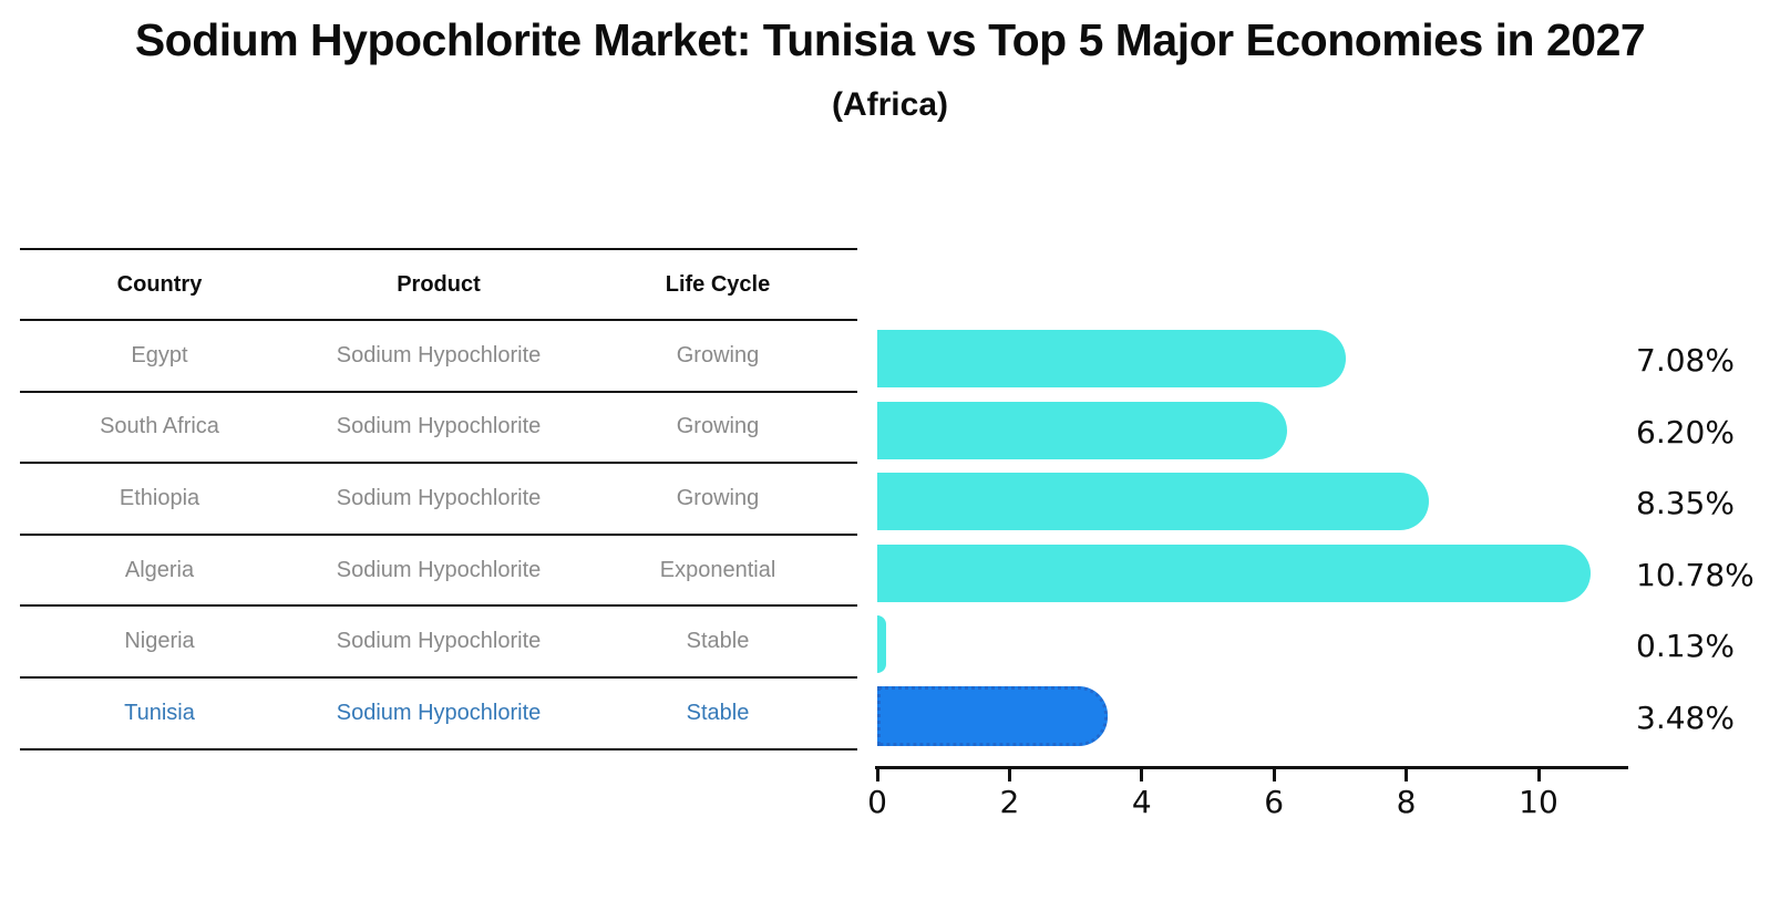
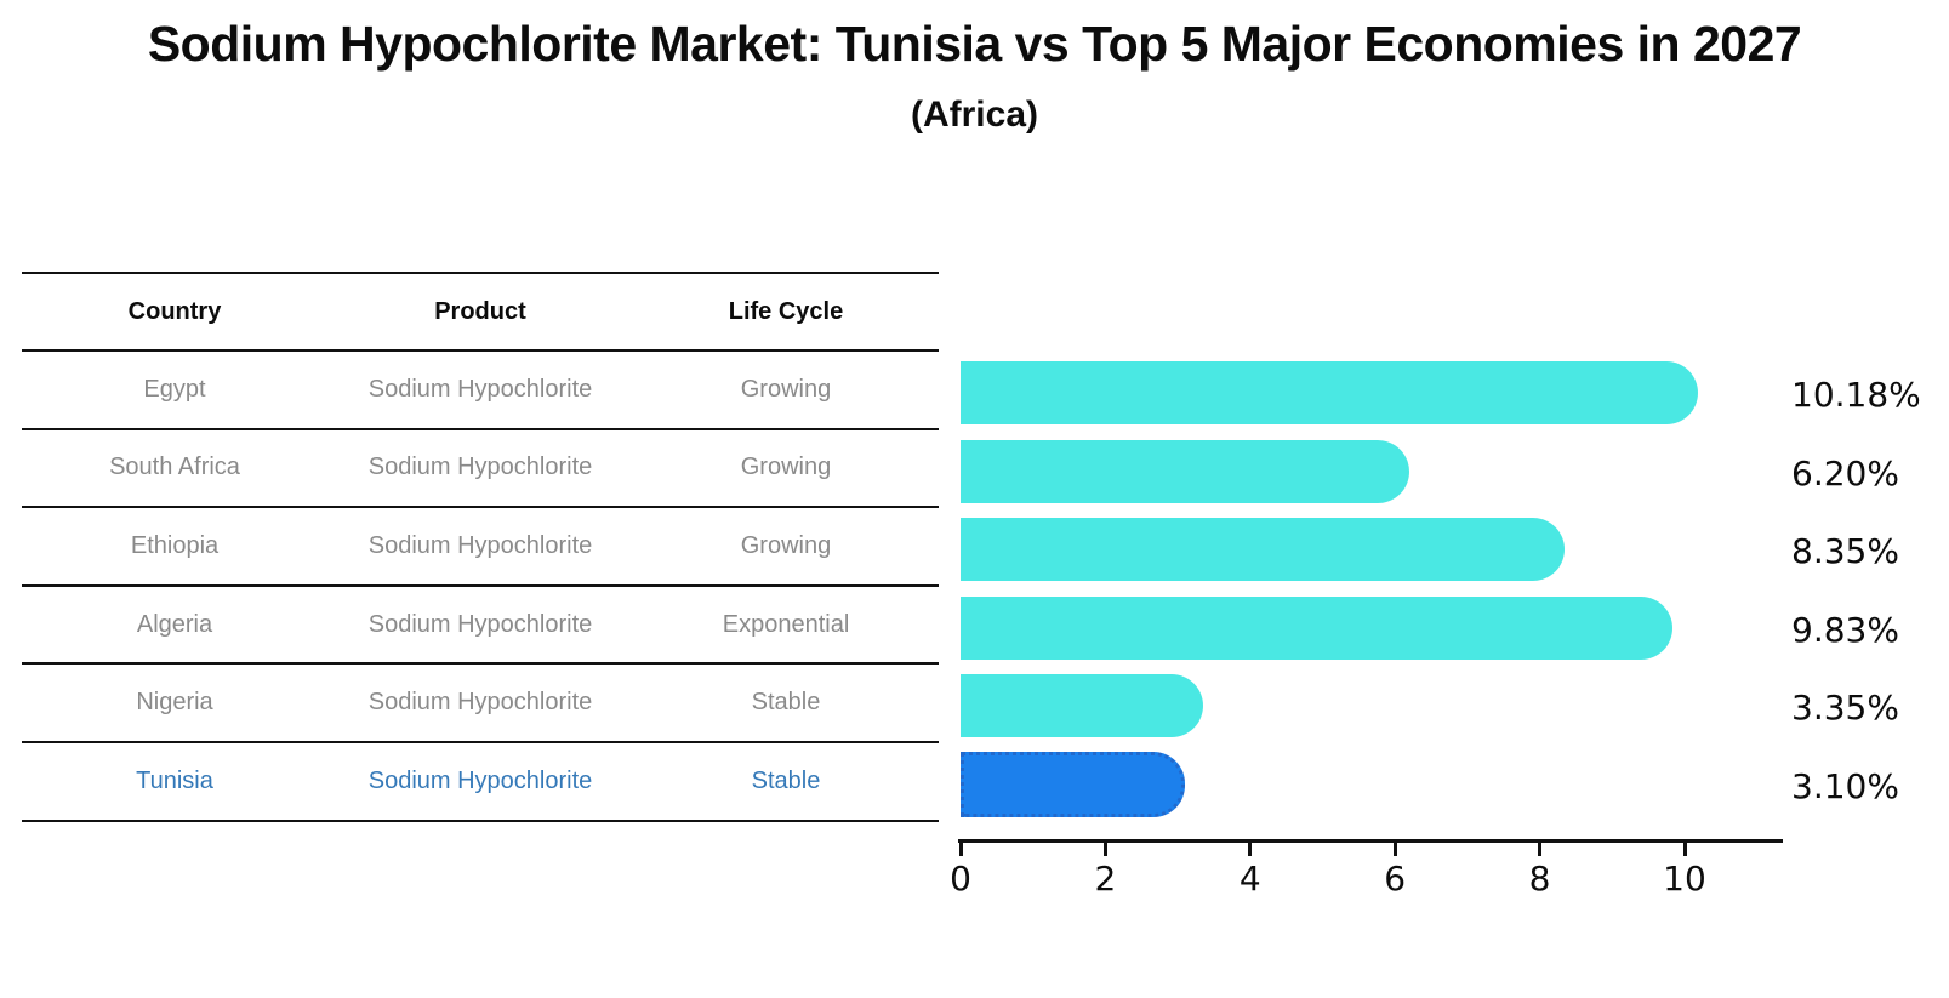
Egypt: 7.08% -> 10.18%
Algeria: 10.78% -> 9.83%
Nigeria: 0.13% -> 3.35%
Tunisia: 3.48% -> 3.10%
